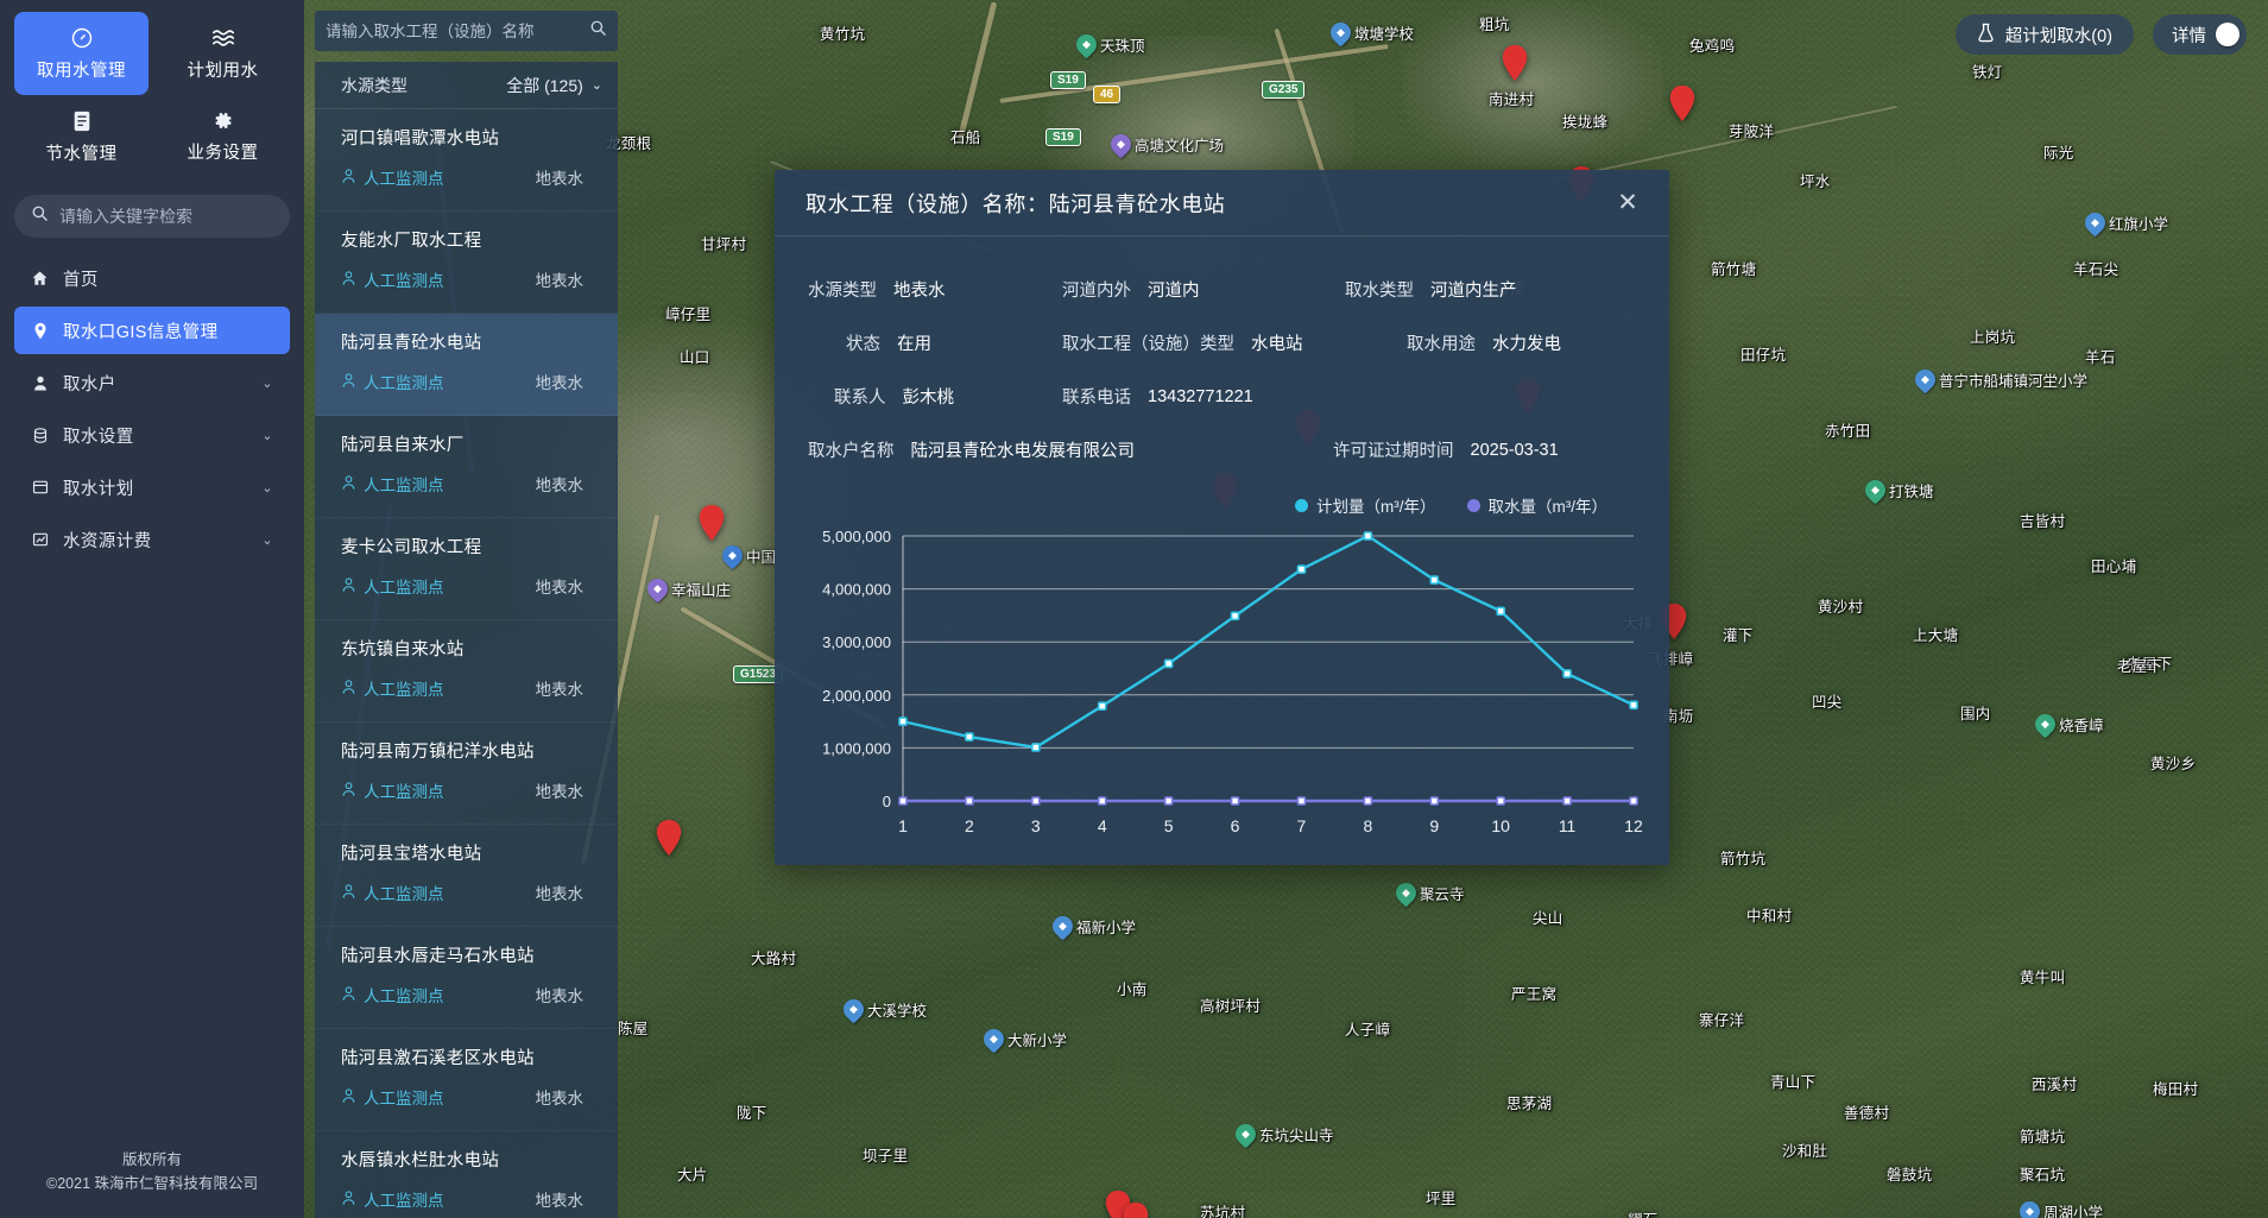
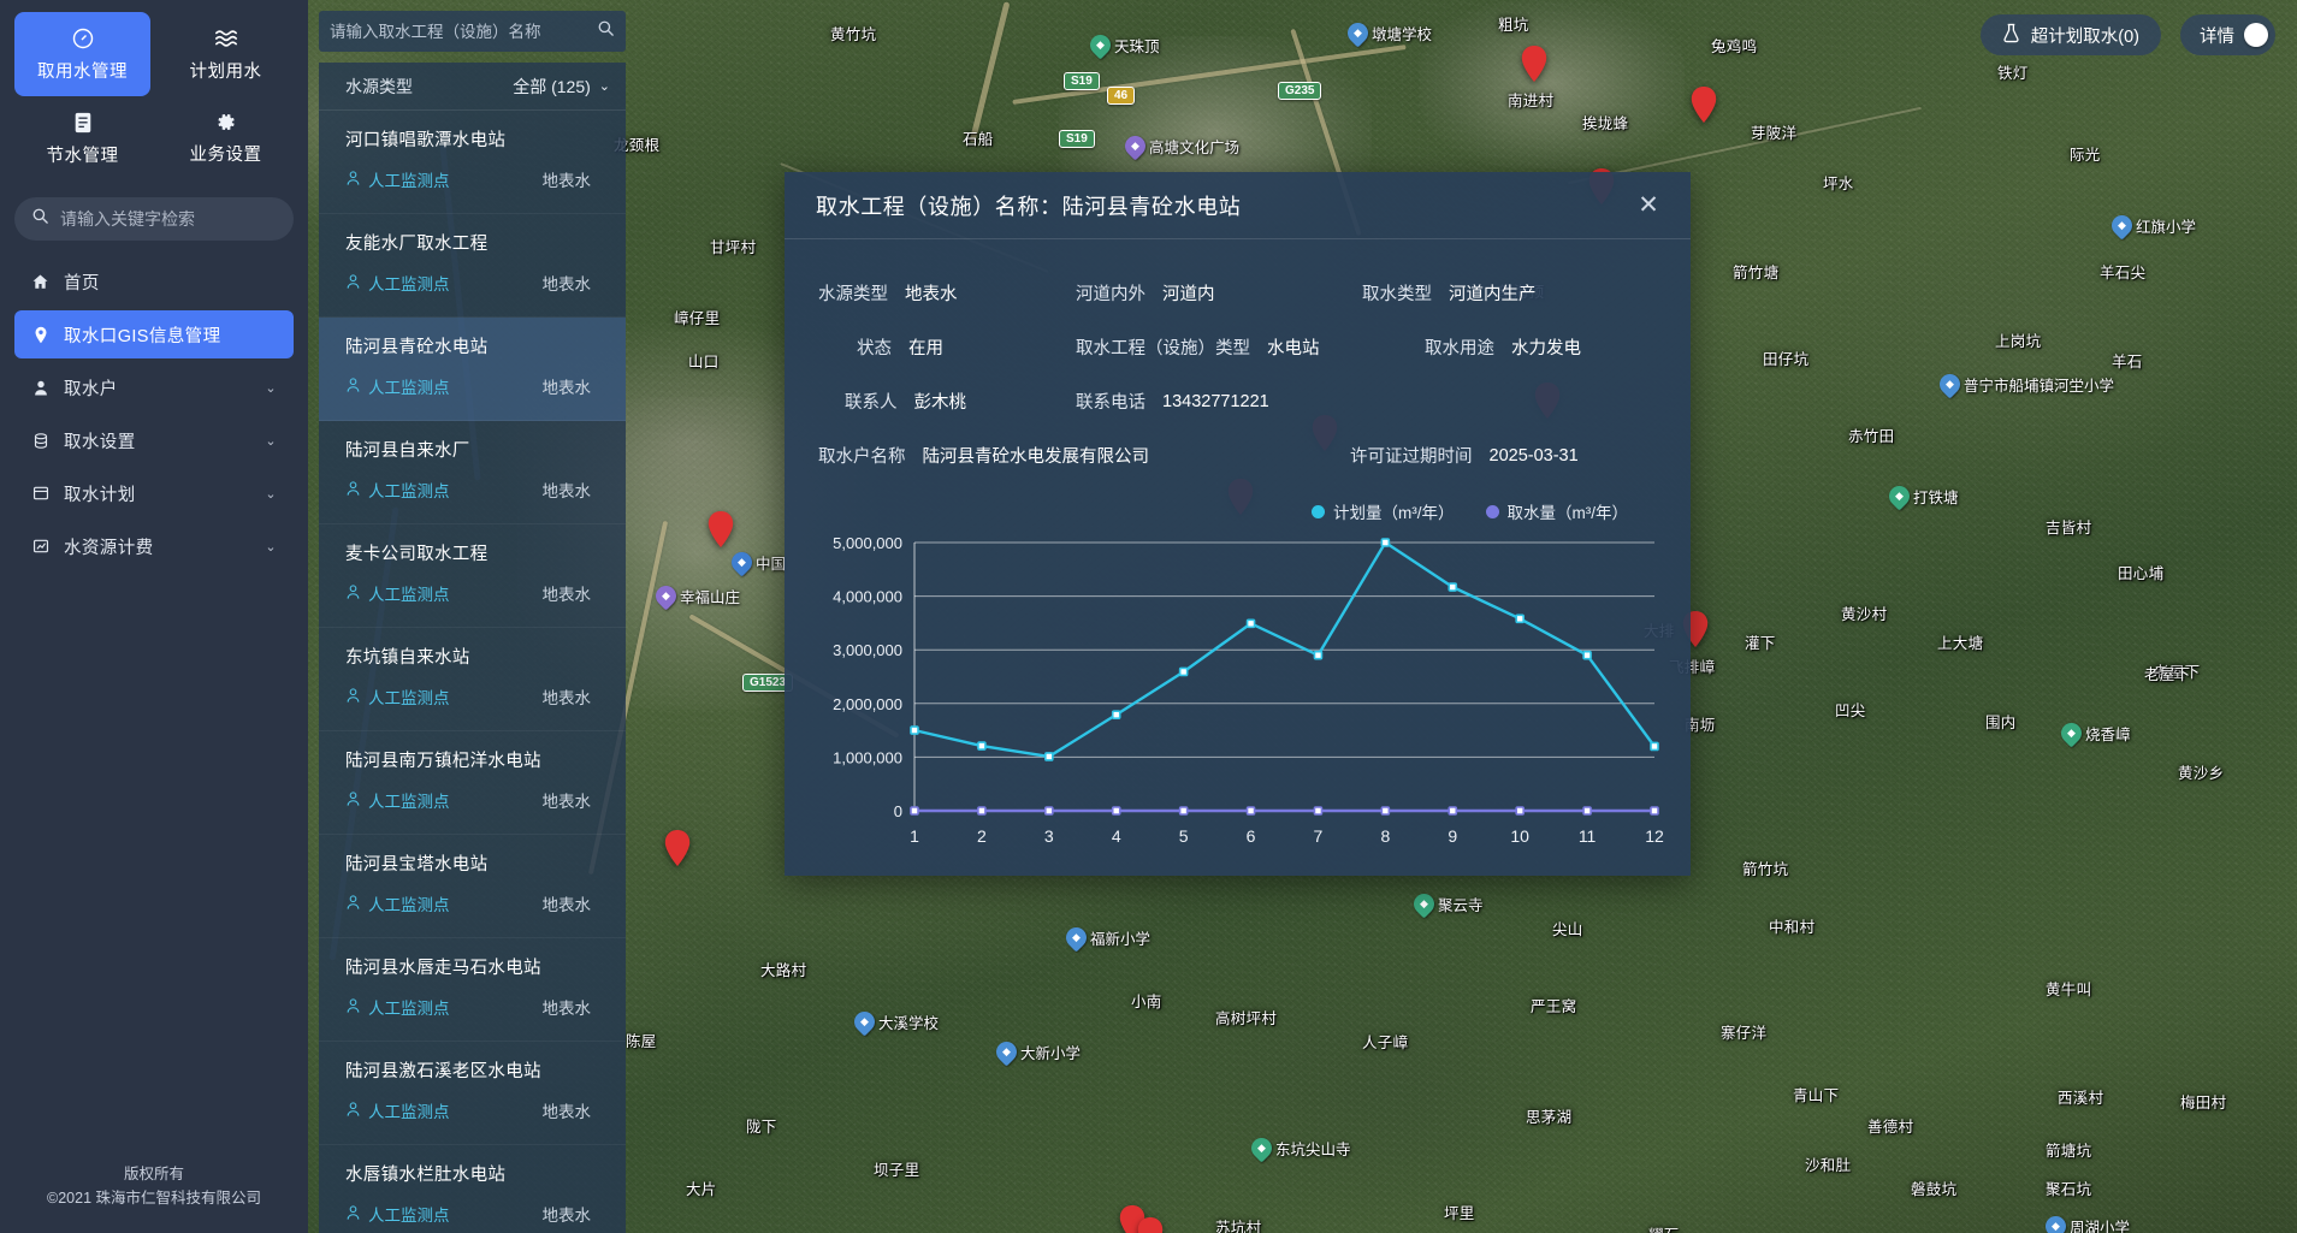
计划量（m³/年）/7: 4400000 -> 2900000
计划量（m³/年）/11: 2400000 -> 2900000
计划量（m³/年）/12: 1800000 -> 1200000
